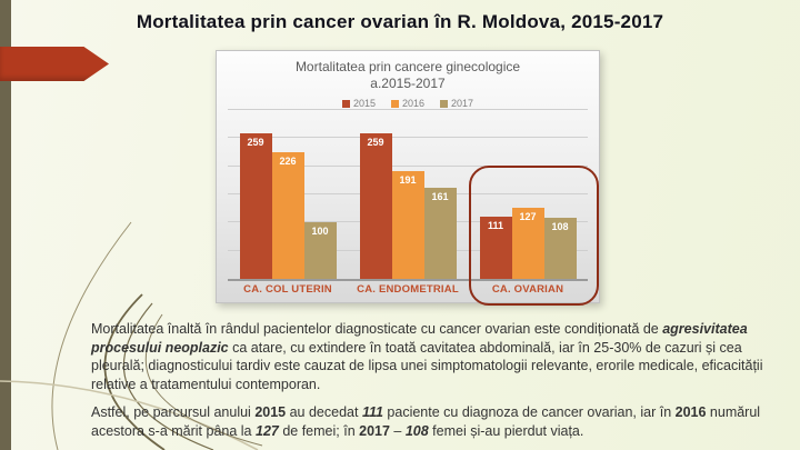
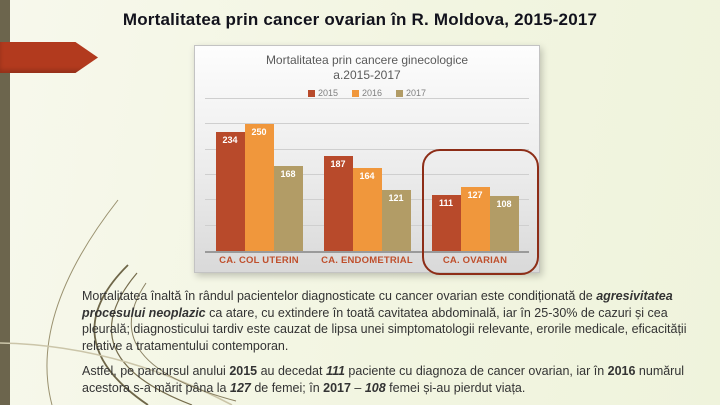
2015/CA. COL UTERIN: 259 -> 234
2016/CA. COL UTERIN: 226 -> 250
2017/CA. COL UTERIN: 100 -> 168
2015/CA. ENDOMETRIAL: 259 -> 187
2016/CA. ENDOMETRIAL: 191 -> 164
2017/CA. ENDOMETRIAL: 161 -> 121
